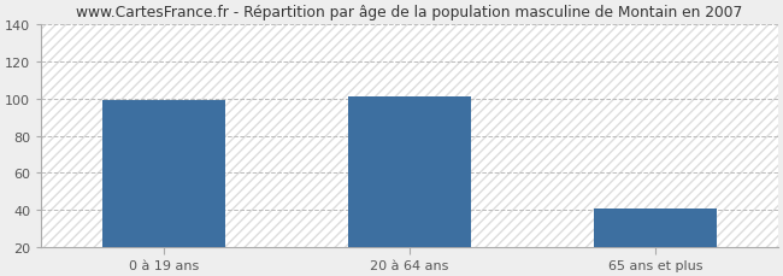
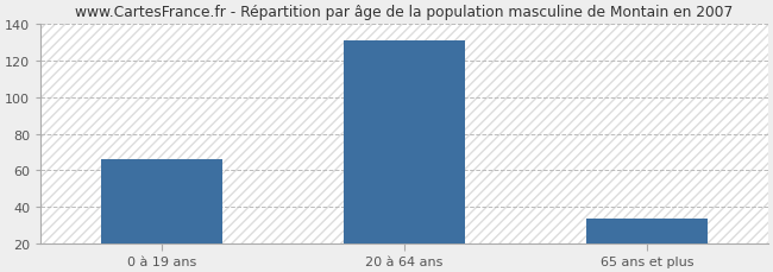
0 à 19 ans: 99 -> 66
20 à 64 ans: 101 -> 131
65 ans et plus: 41 -> 34
